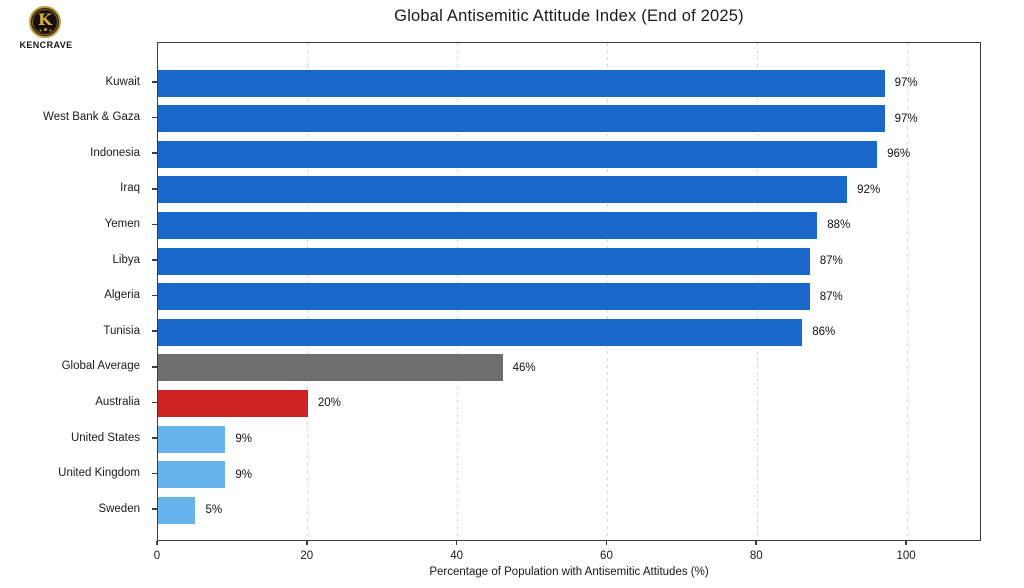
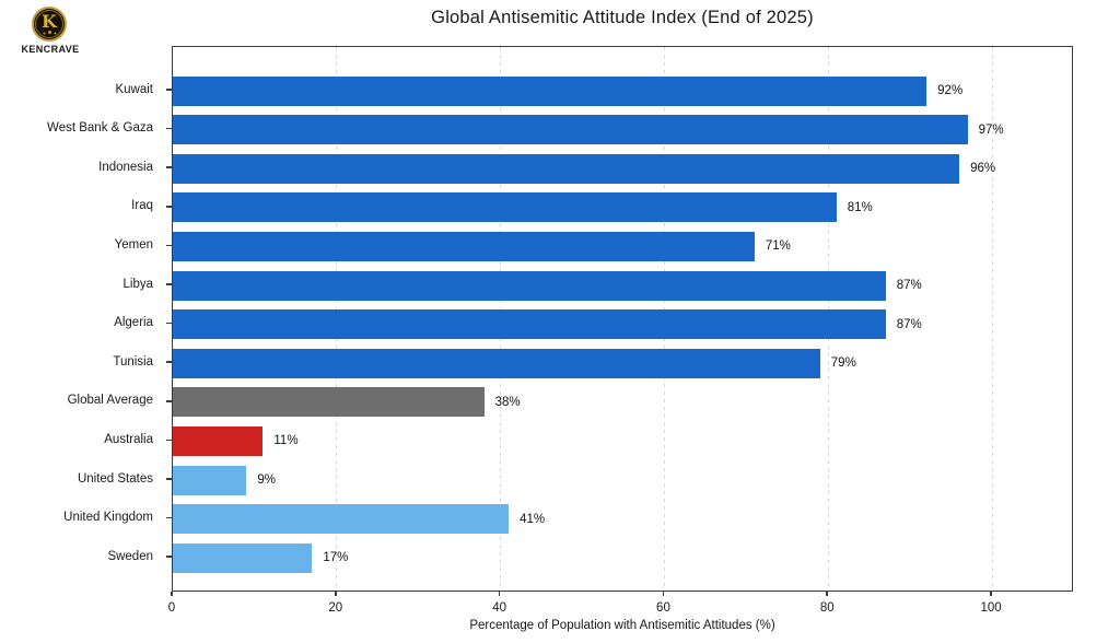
Kuwait: 97% -> 92%
Iraq: 92% -> 81%
Yemen: 88% -> 71%
Tunisia: 86% -> 79%
Global Average: 46% -> 38%
Australia: 20% -> 11%
United Kingdom: 9% -> 41%
Sweden: 5% -> 17%
